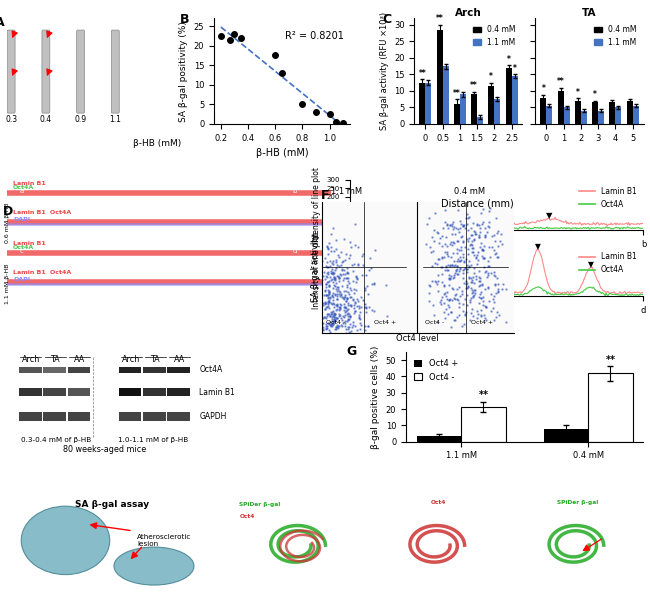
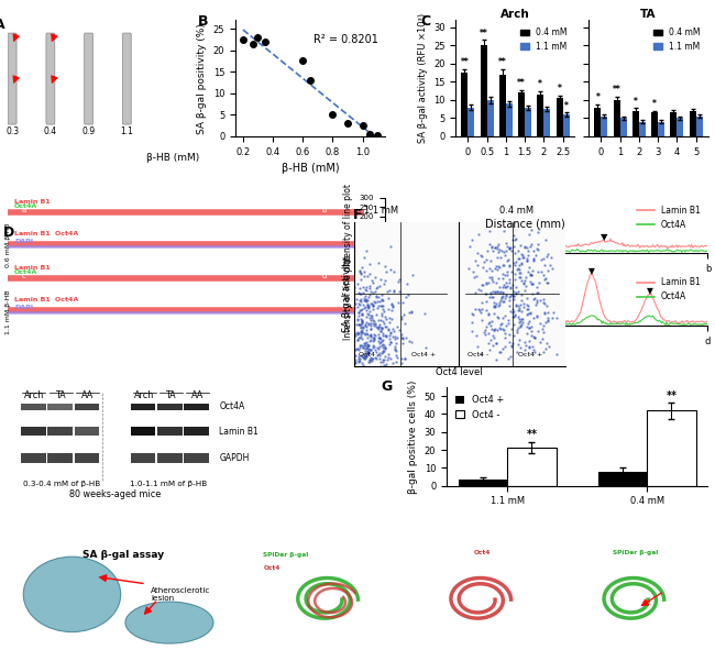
Arch/0.4 mM/0: 12.5 -> 17.5
Arch/1.1 mM/0: 12.5 -> 8.0
Arch/0.4 mM/0.5: 28.5 -> 25.0
Arch/1.1 mM/0.5: 17.5 -> 10.0
Arch/0.4 mM/1: 6.0 -> 17.0
Arch/0.4 mM/1.5: 9.0 -> 12.0
Arch/1.1 mM/1.5: 2.0 -> 8.0
Arch/0.4 mM/2.5: 17.0 -> 10.5
Arch/1.1 mM/2.5: 14.5 -> 6.0
